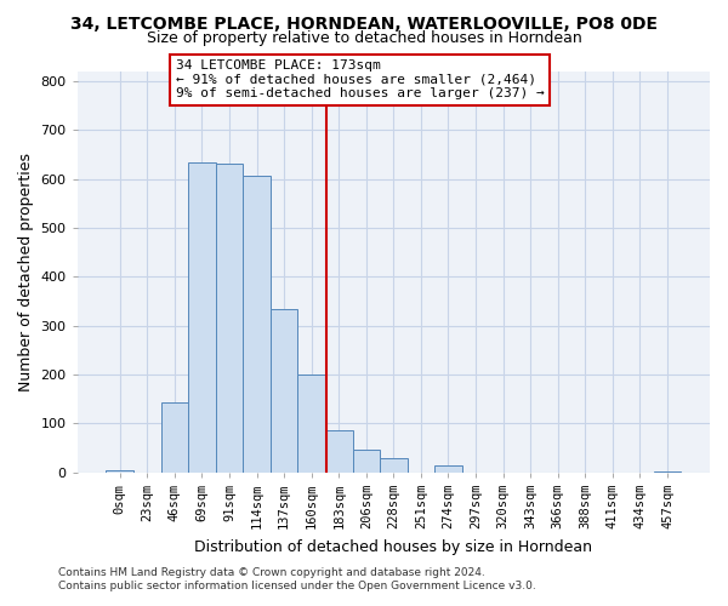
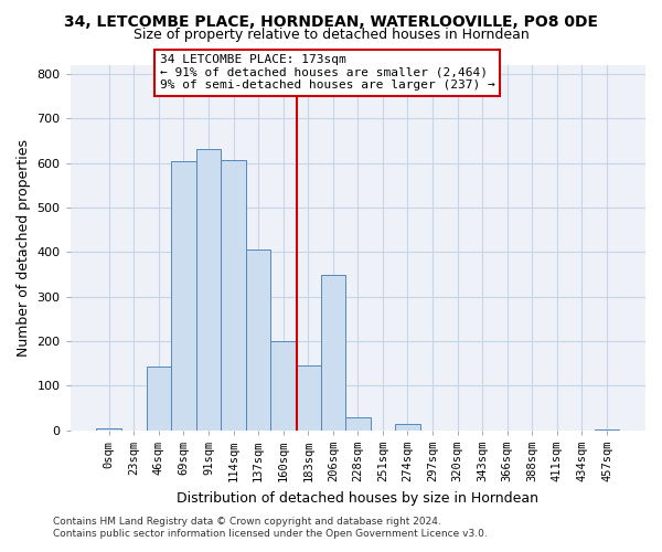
69sqm: 635 -> 605
137sqm: 333 -> 405
183sqm: 85 -> 145
206sqm: 46 -> 350
